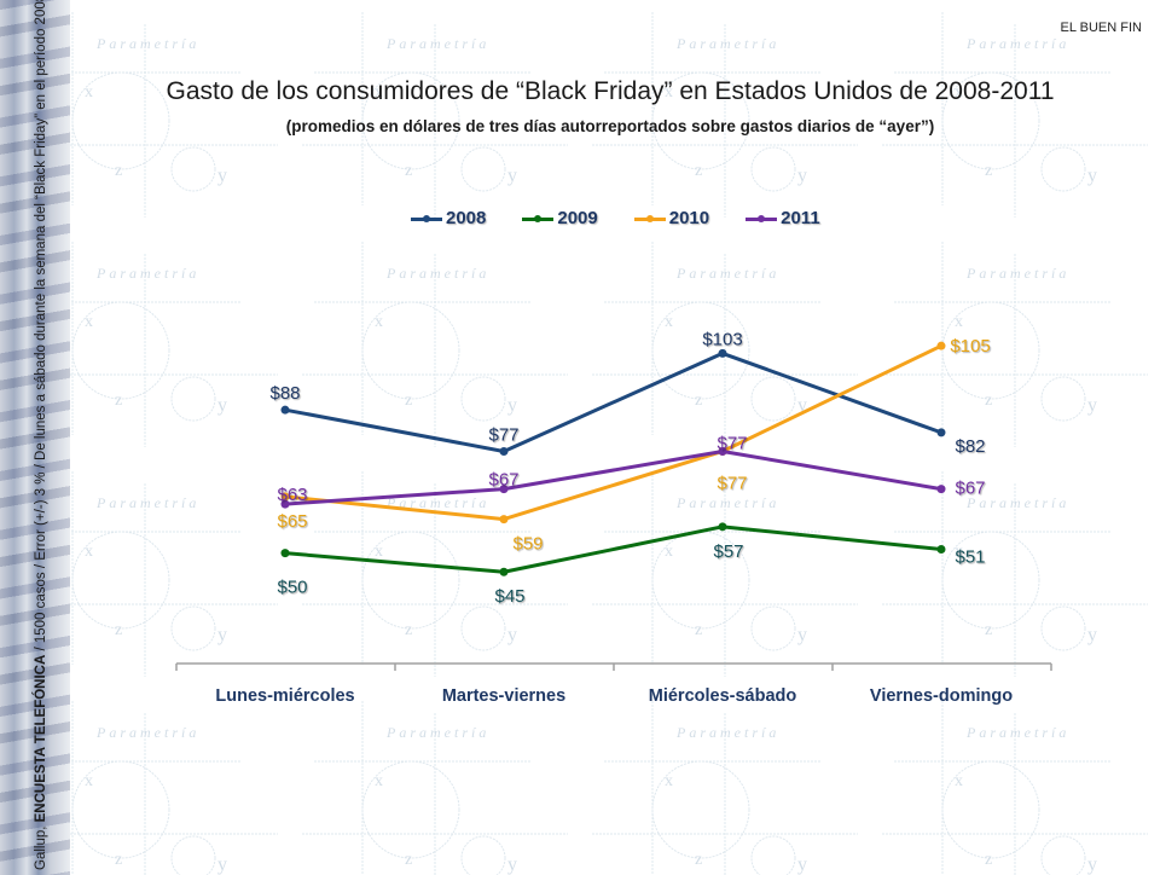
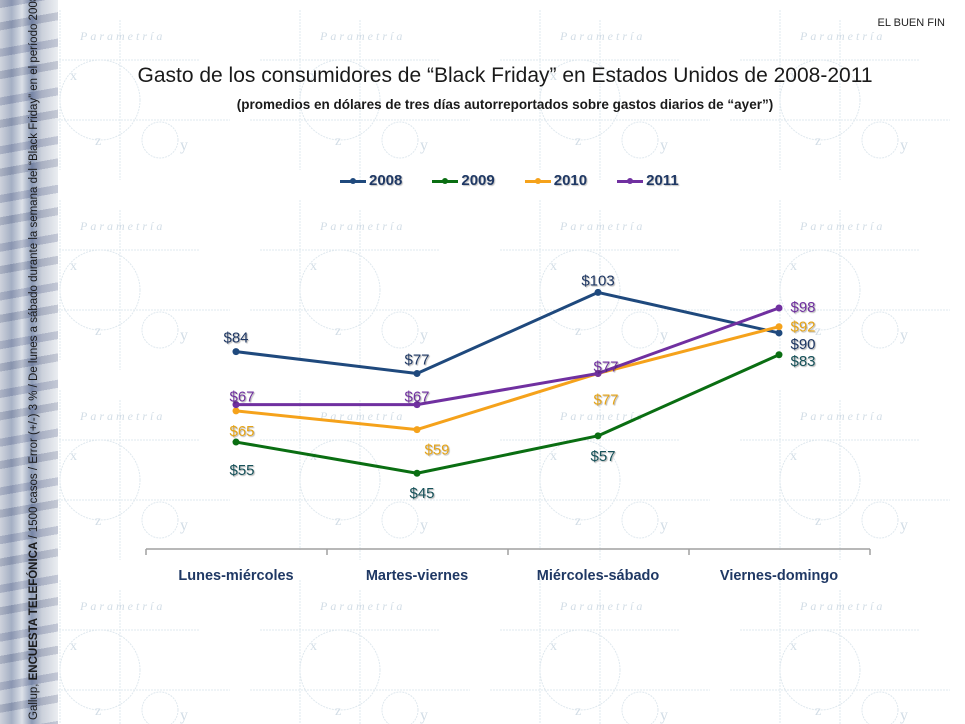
2008/Lunes-miércoles: $88 -> $84
2009/Lunes-miércoles: $50 -> $55
2011/Lunes-miércoles: $63 -> $67
2008/Viernes-domingo: $82 -> $90
2009/Viernes-domingo: $51 -> $83
2010/Viernes-domingo: $105 -> $92
2011/Viernes-domingo: $67 -> $98
